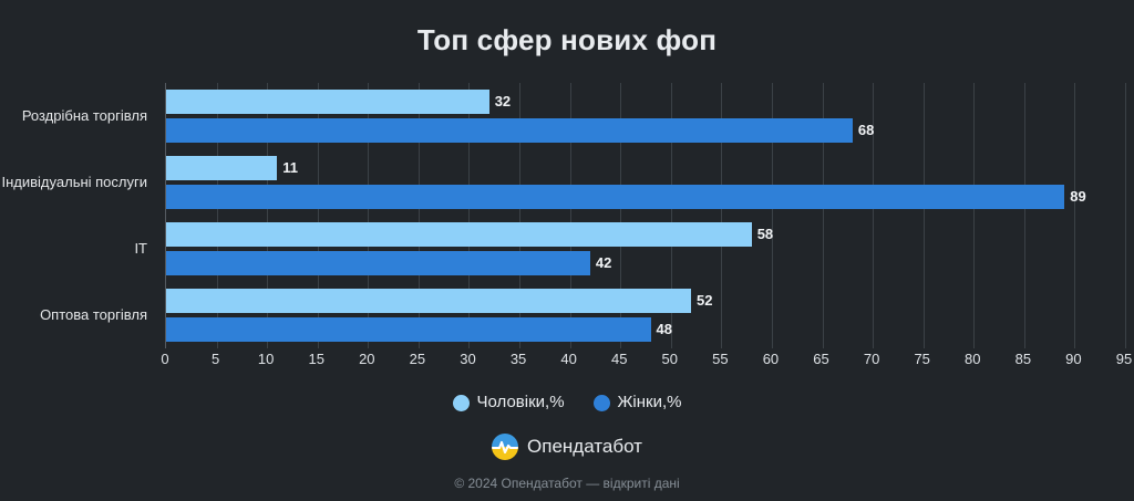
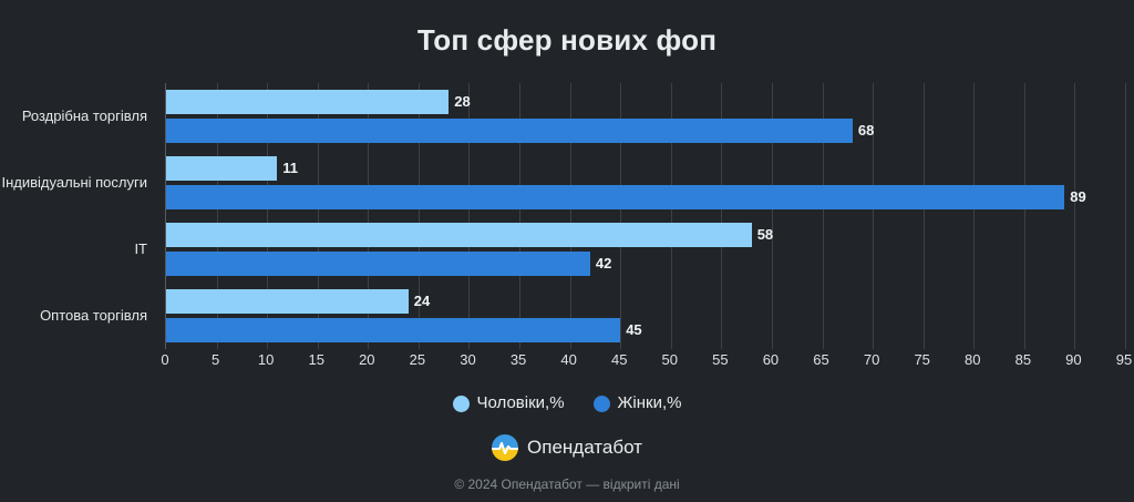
Чоловіки,%/Роздрібна торгівля: 32 -> 28
Чоловіки,%/Оптова торгівля: 52 -> 24
Жінки,%/Оптова торгівля: 48 -> 45
